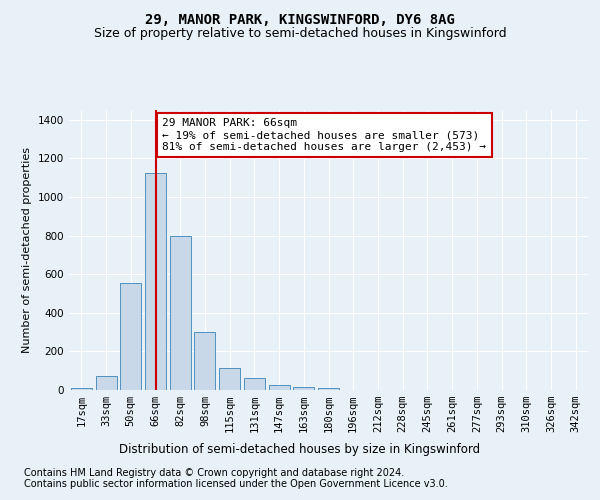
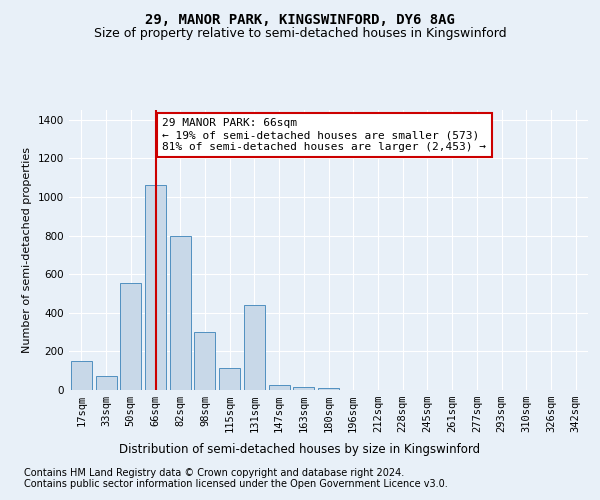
17sqm: 10 -> 150
66sqm: 1120 -> 1060
131sqm: 60 -> 440
